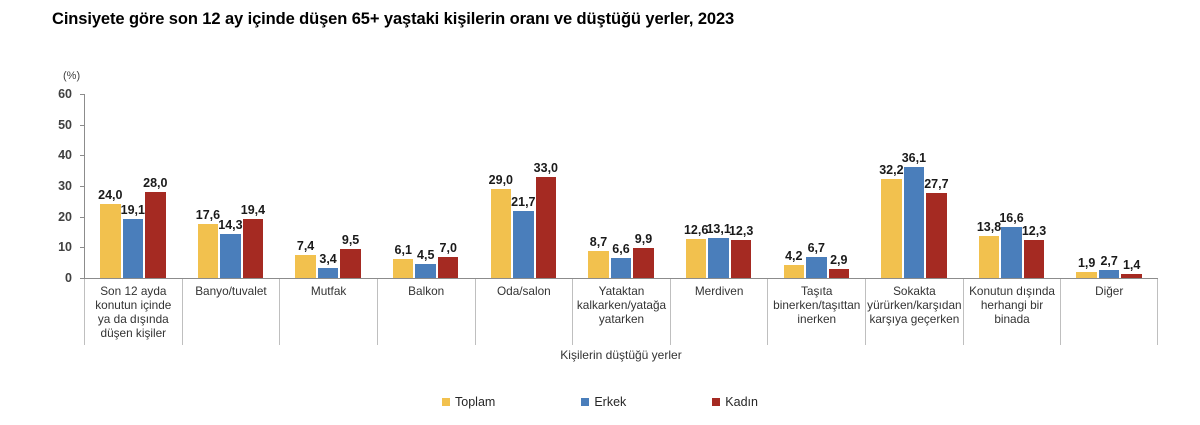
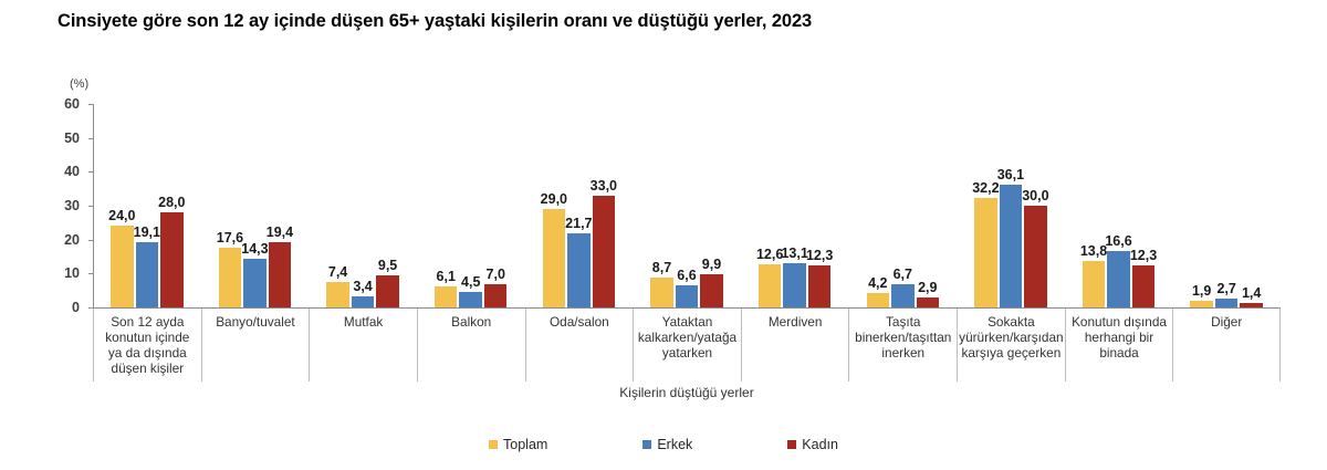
Kadın/Sokakta yürürken/karşıdan karşıya geçerken: 27,7 -> 30,0
